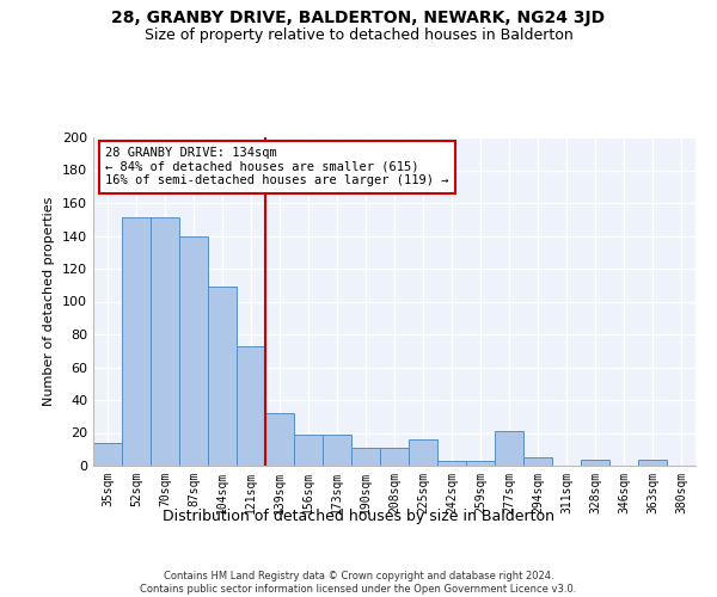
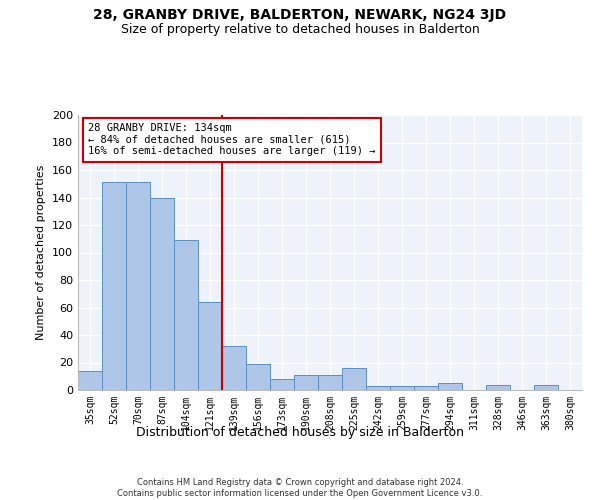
121sqm: 73 -> 64
173sqm: 19 -> 8
277sqm: 21 -> 3
